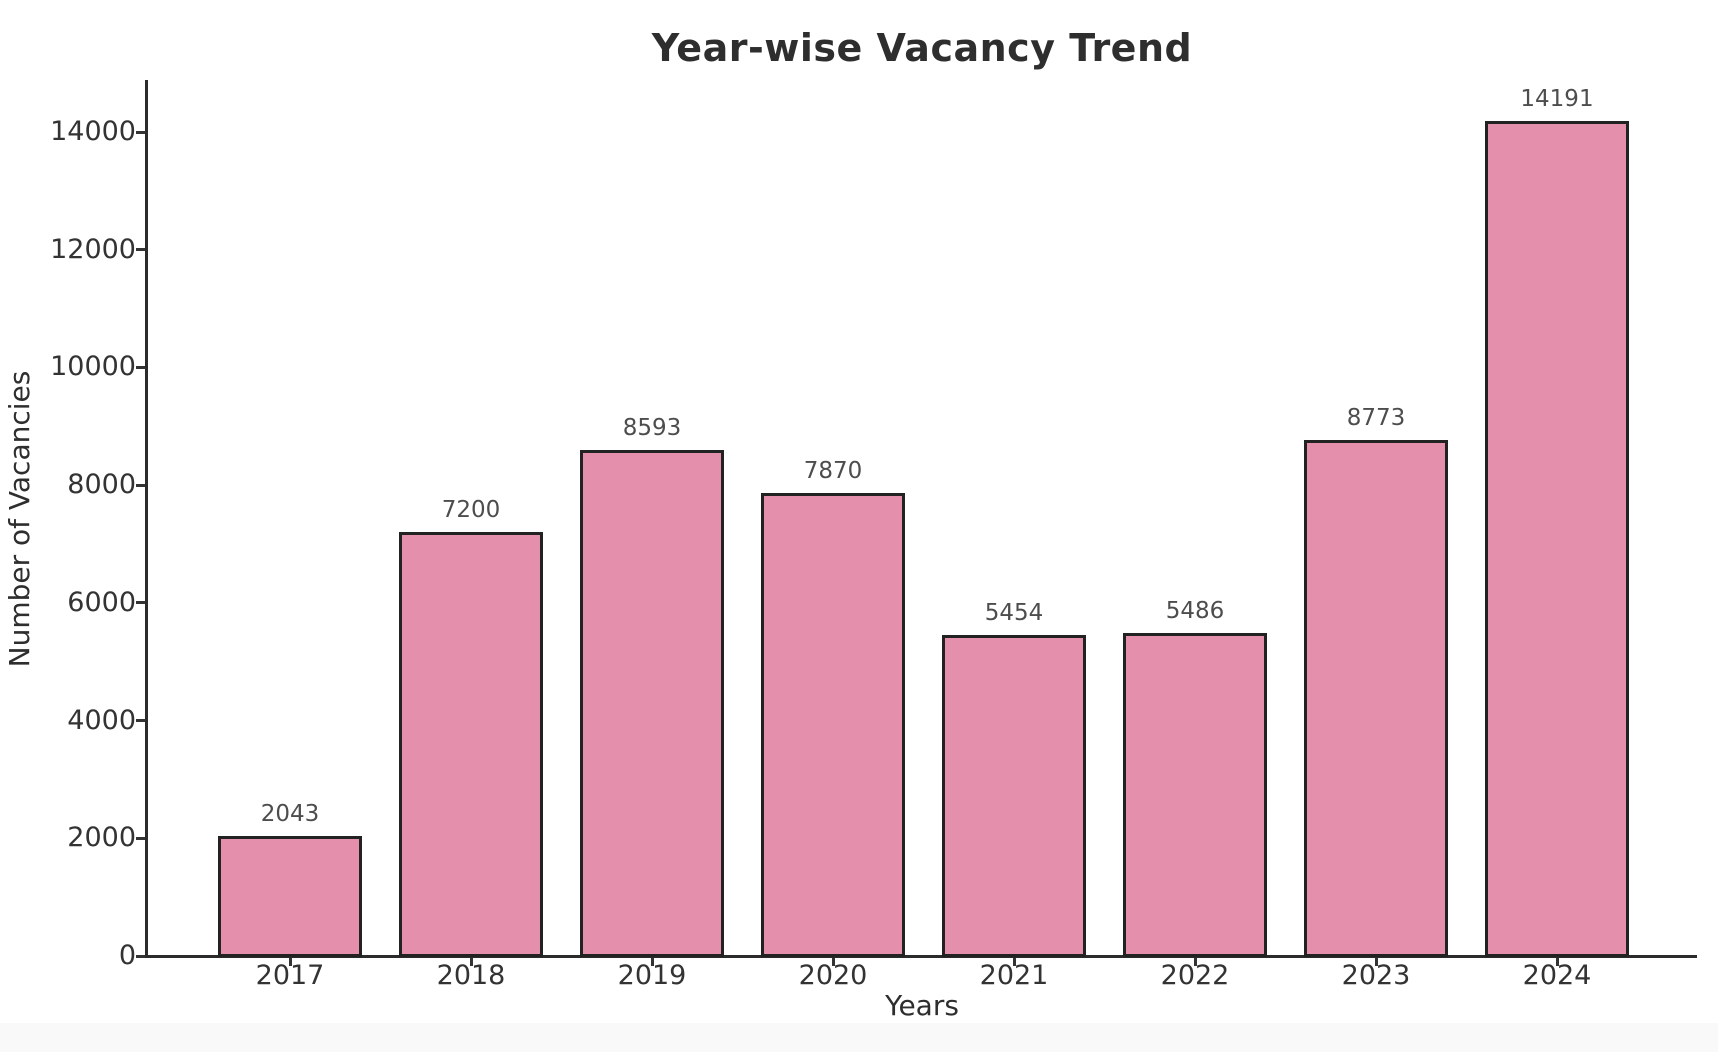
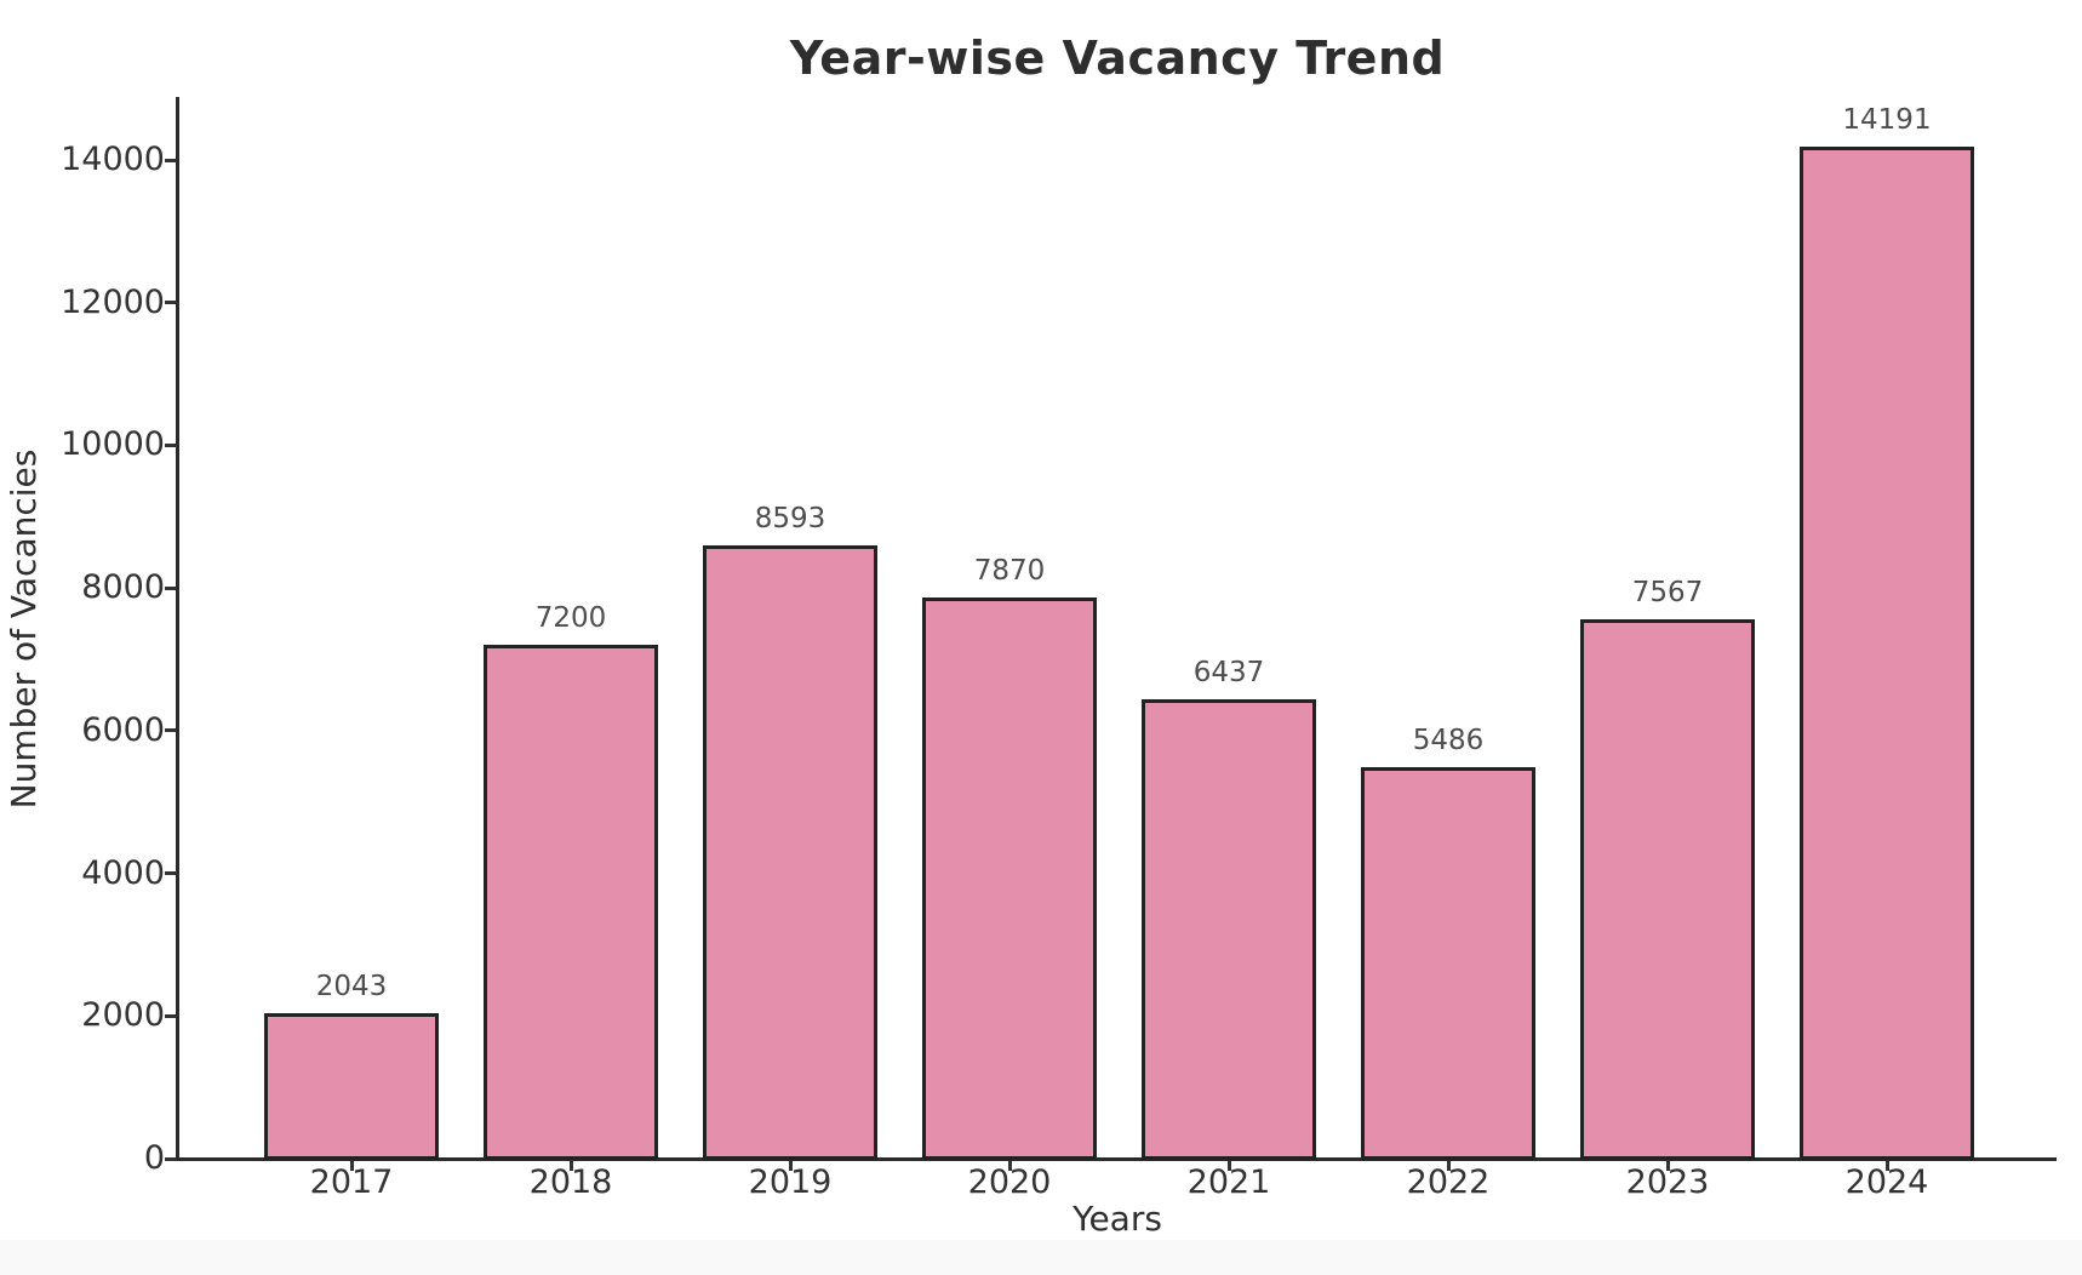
2021: 5454 -> 6437
2023: 8773 -> 7567
